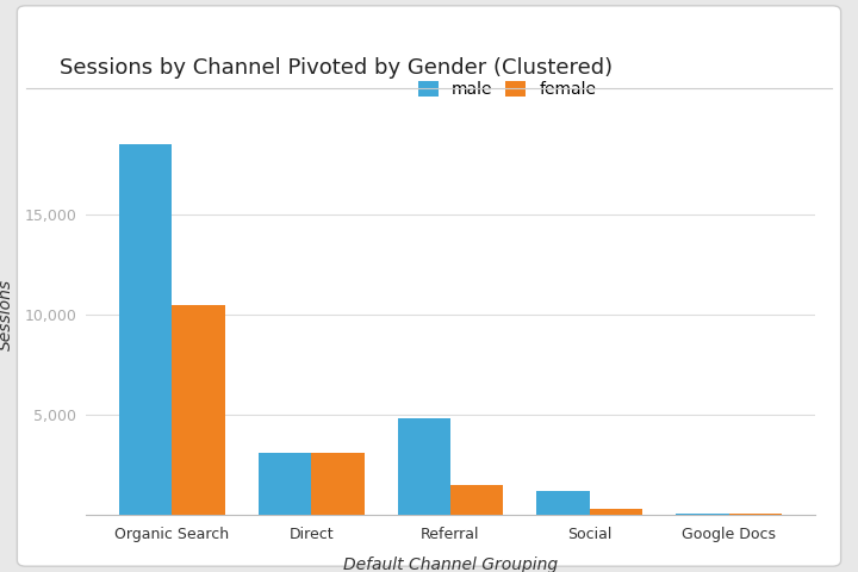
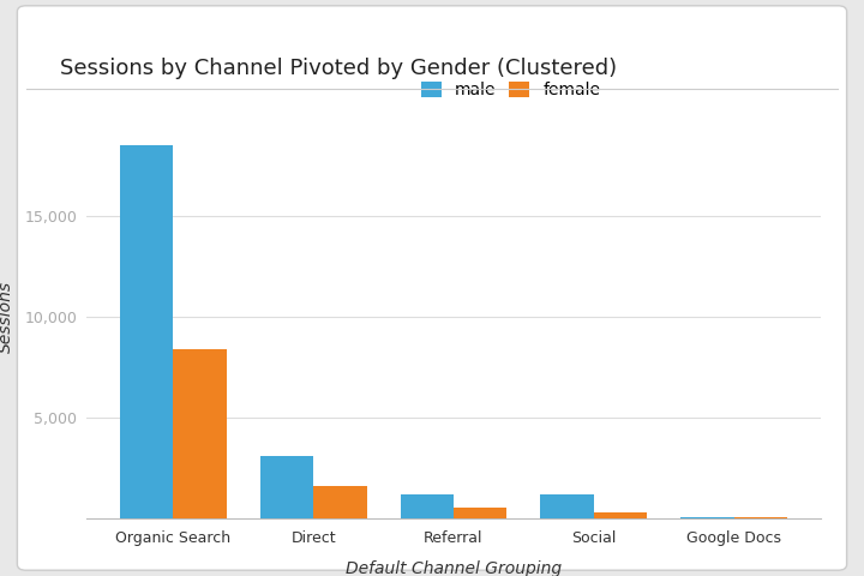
female/Organic Search: 10,500 -> 8,400
female/Direct: 3,100 -> 1,600
male/Referral: 4,800 -> 1,200
female/Referral: 1,500 -> 600
